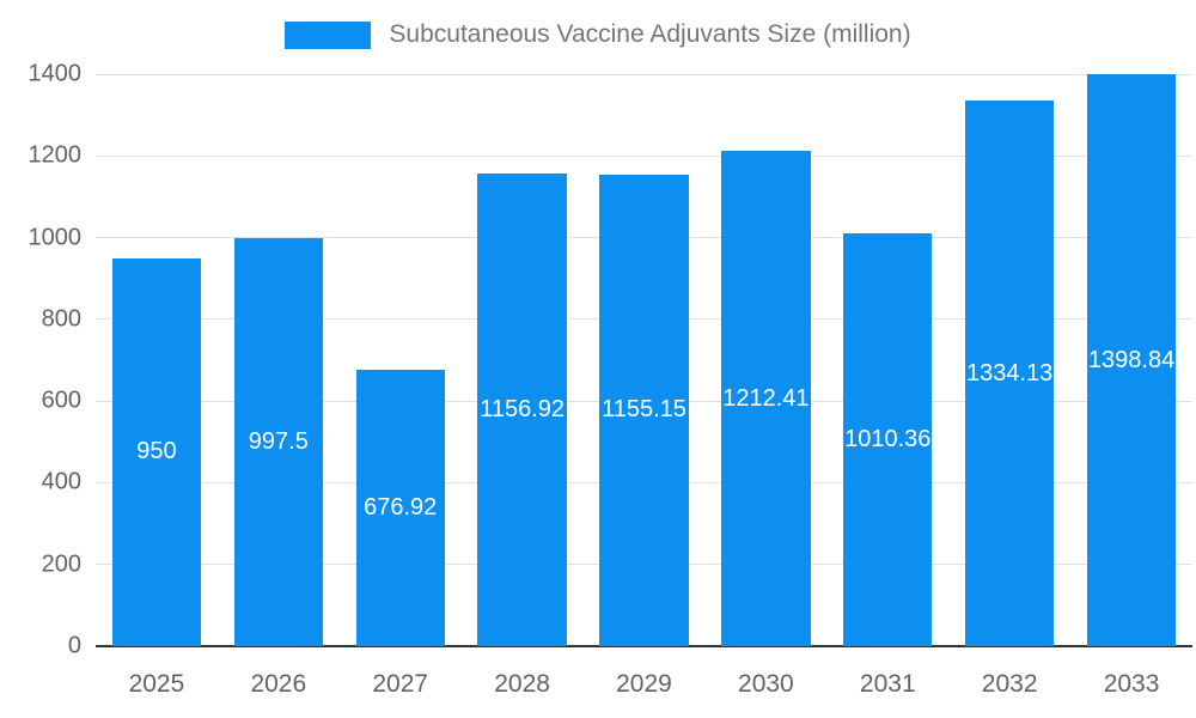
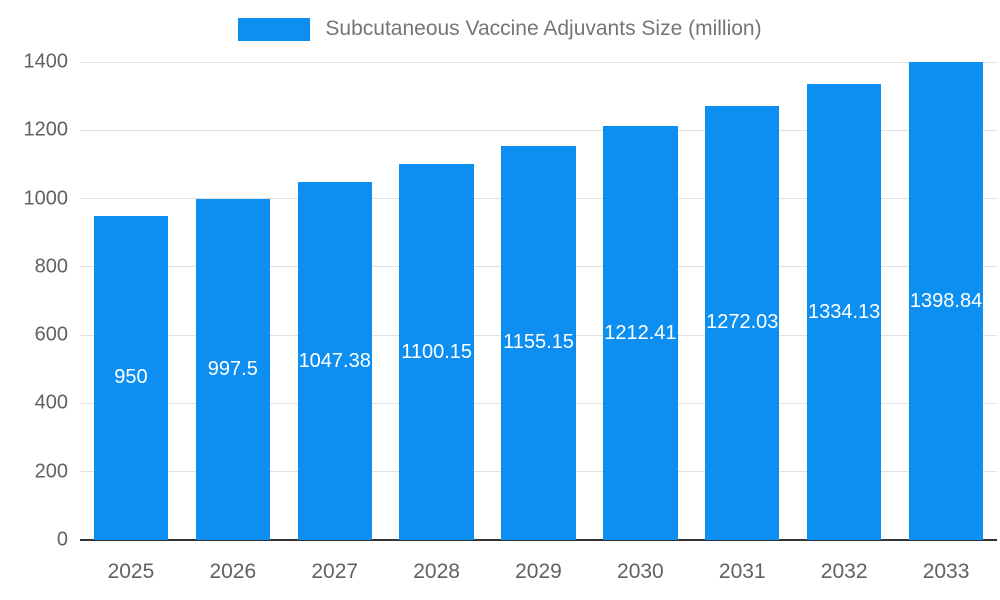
2027: 676.92 -> 1047.38
2028: 1156.92 -> 1100.15
2031: 1010.36 -> 1272.03
